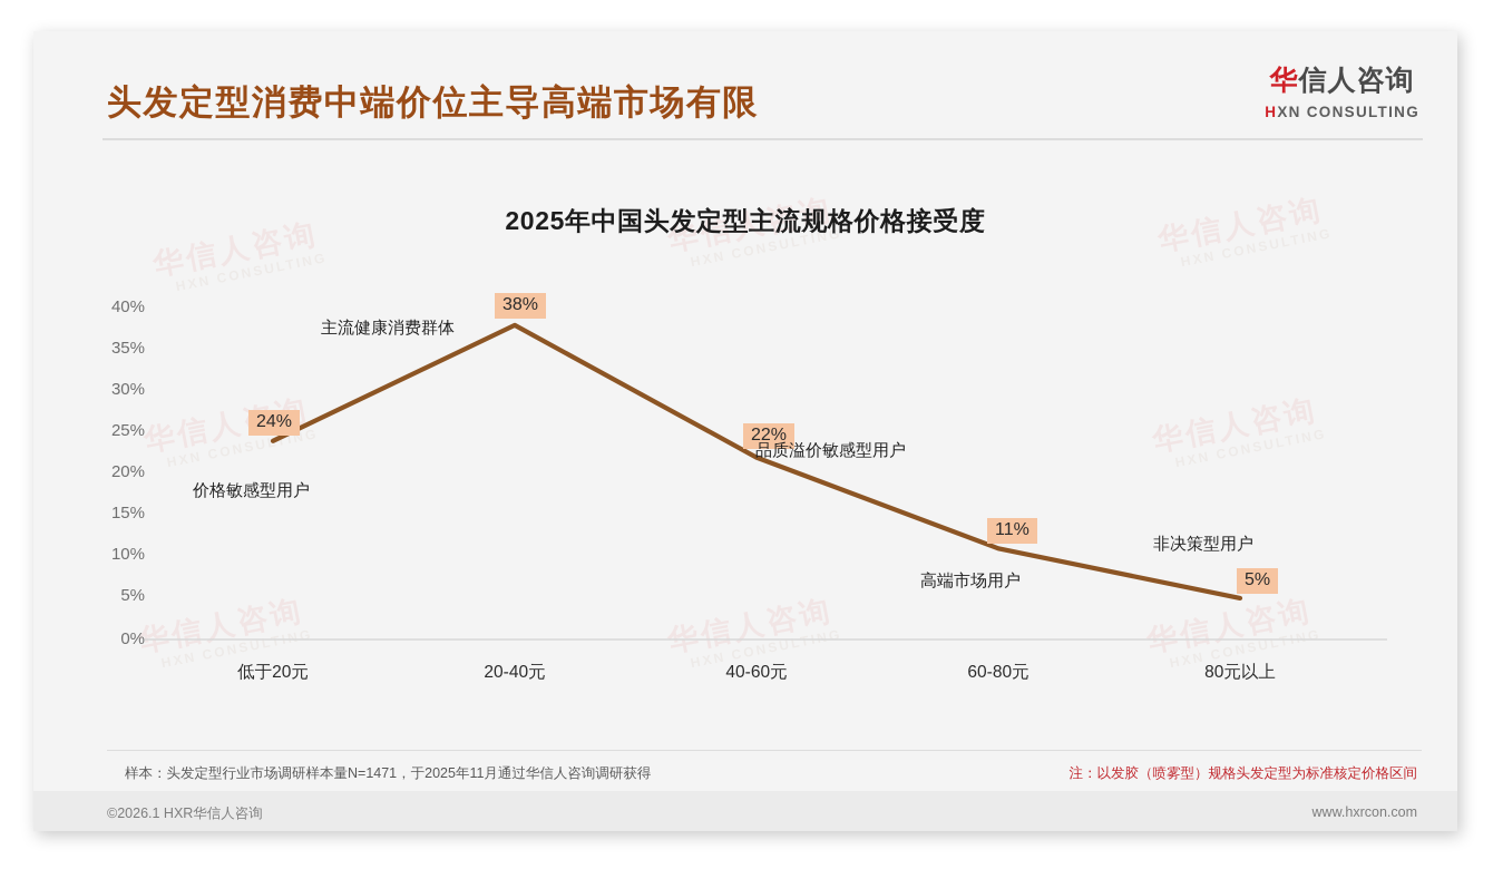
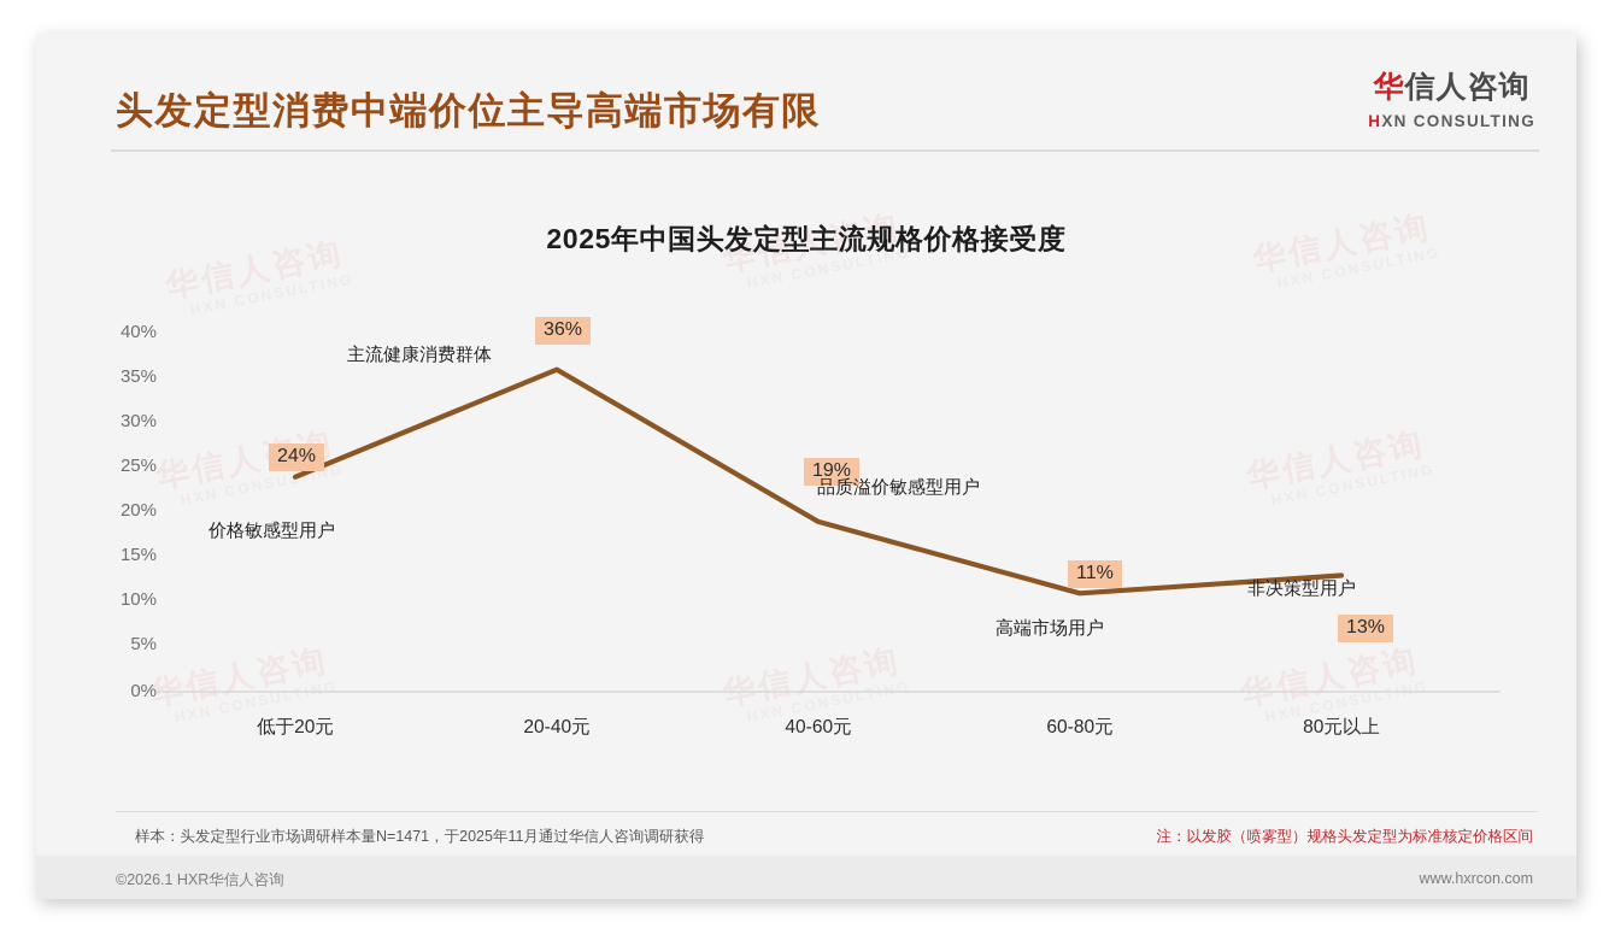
20-40元: 38% -> 36%
40-60元: 22% -> 19%
80元以上: 5% -> 13%
